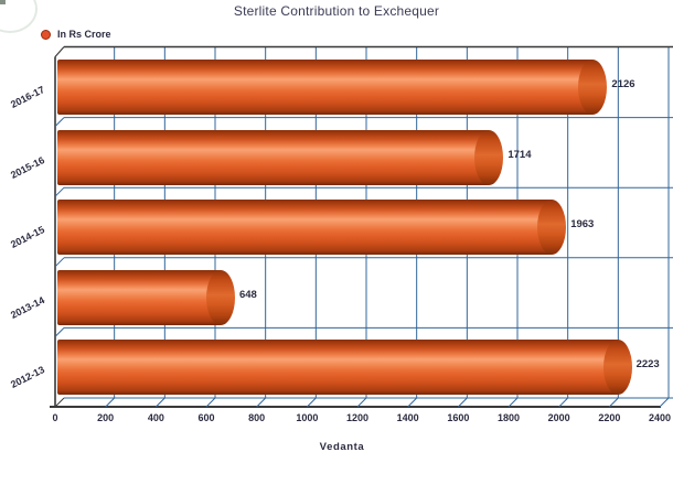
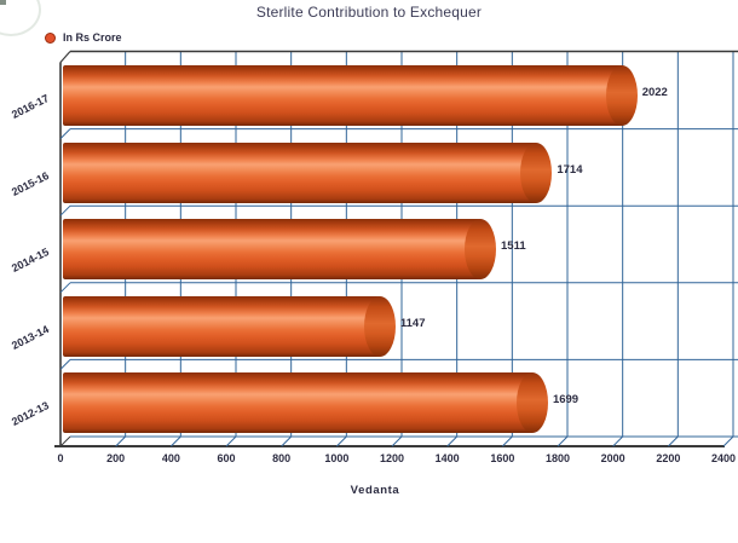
2016-17: 2126 -> 2022
2014-15: 1963 -> 1511
2013-14: 648 -> 1147
2012-13: 2223 -> 1699
